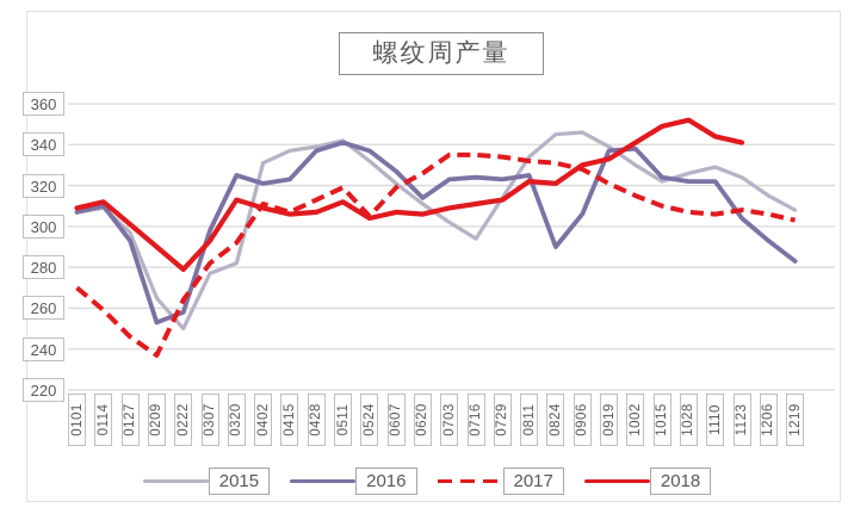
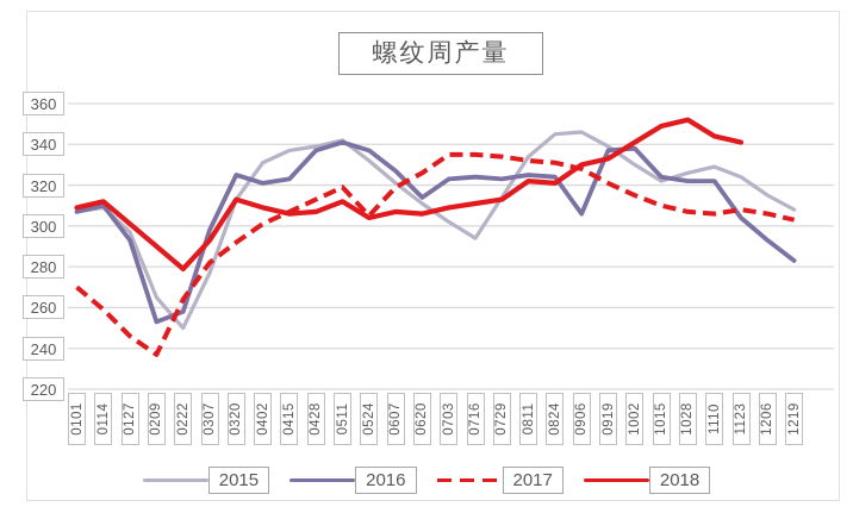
2015/0320: 282 -> 313
2017/0402: 311 -> 301
2016/0824: 290 -> 324
